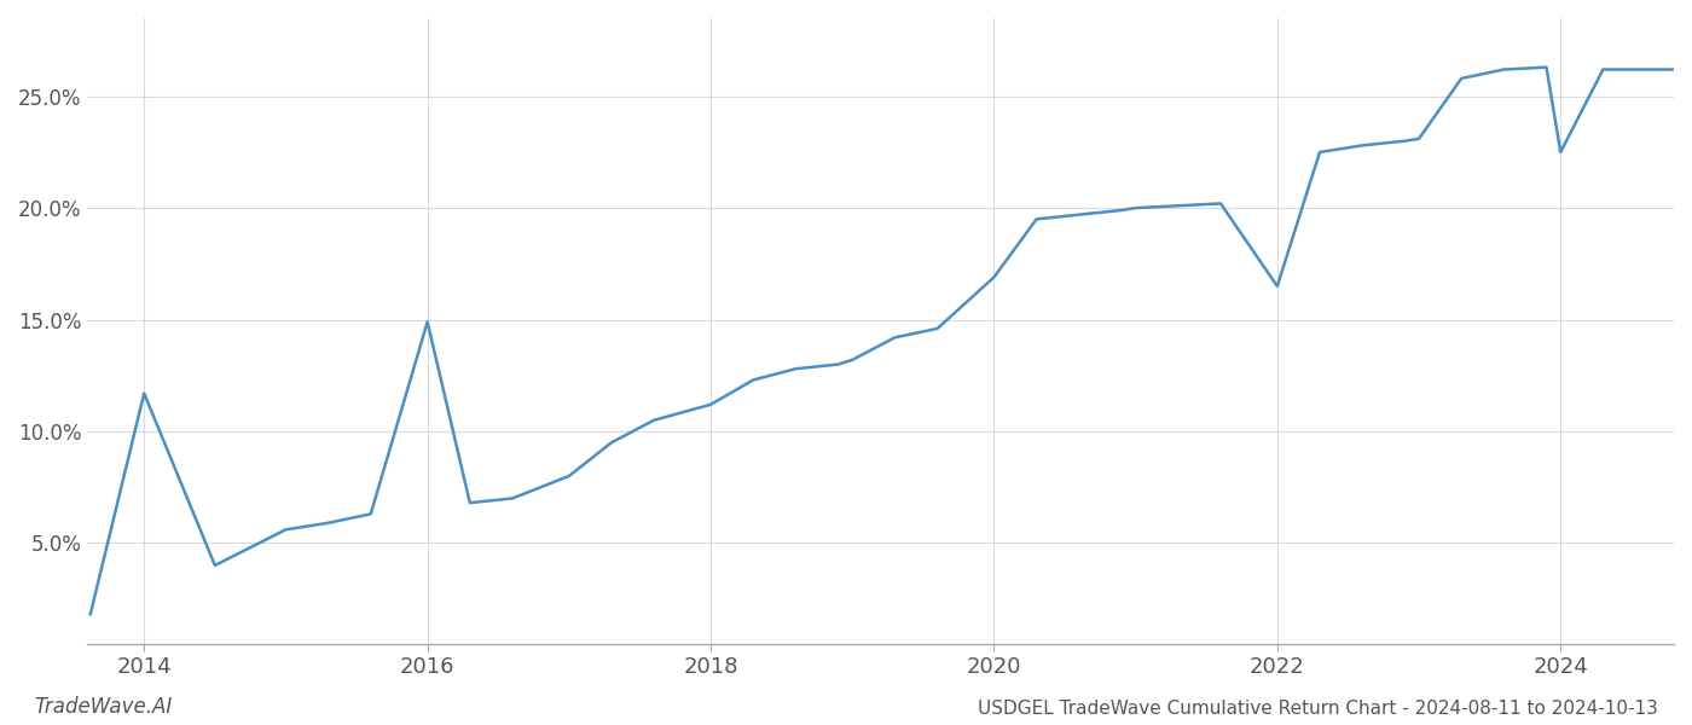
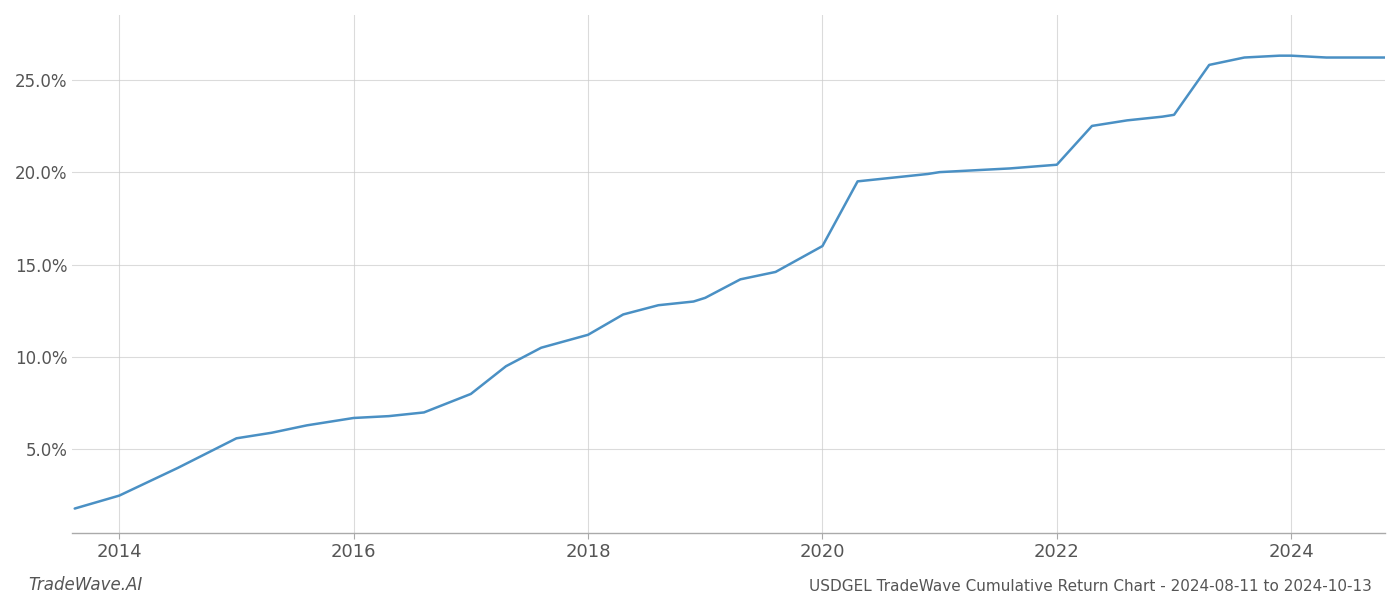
2014: 11.7% -> 2.5%
2016: 14.9% -> 6.7%
2020: 16.9% -> 16.0%
2022: 16.5% -> 20.4%
2024: 22.5% -> 26.3%
